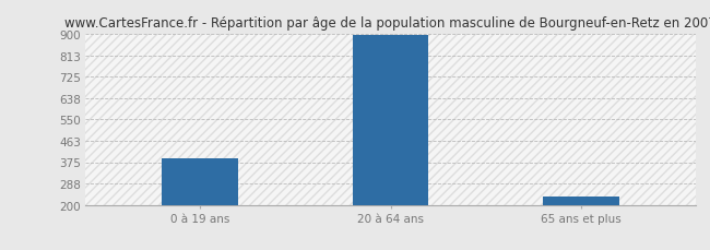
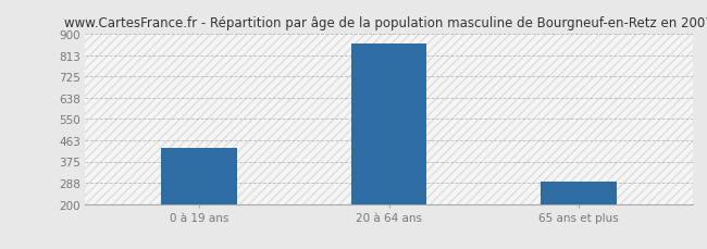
0 à 19 ans: 390 -> 430
20 à 64 ans: 895 -> 860
65 ans et plus: 232 -> 290
